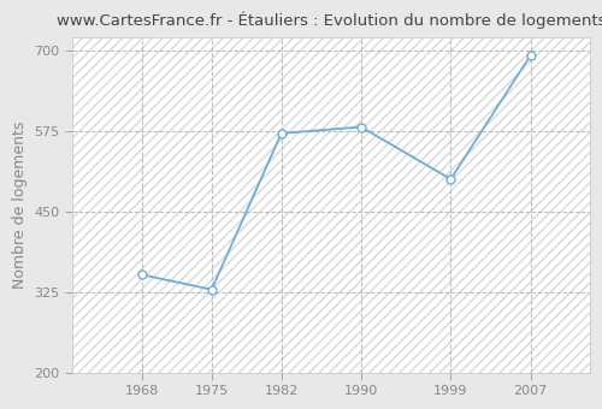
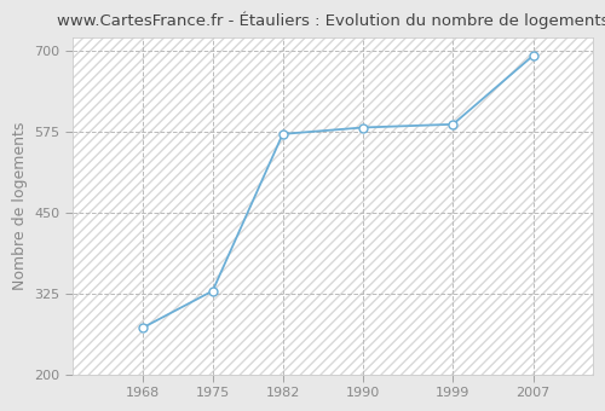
1968: 352 -> 272
1999: 500 -> 586
